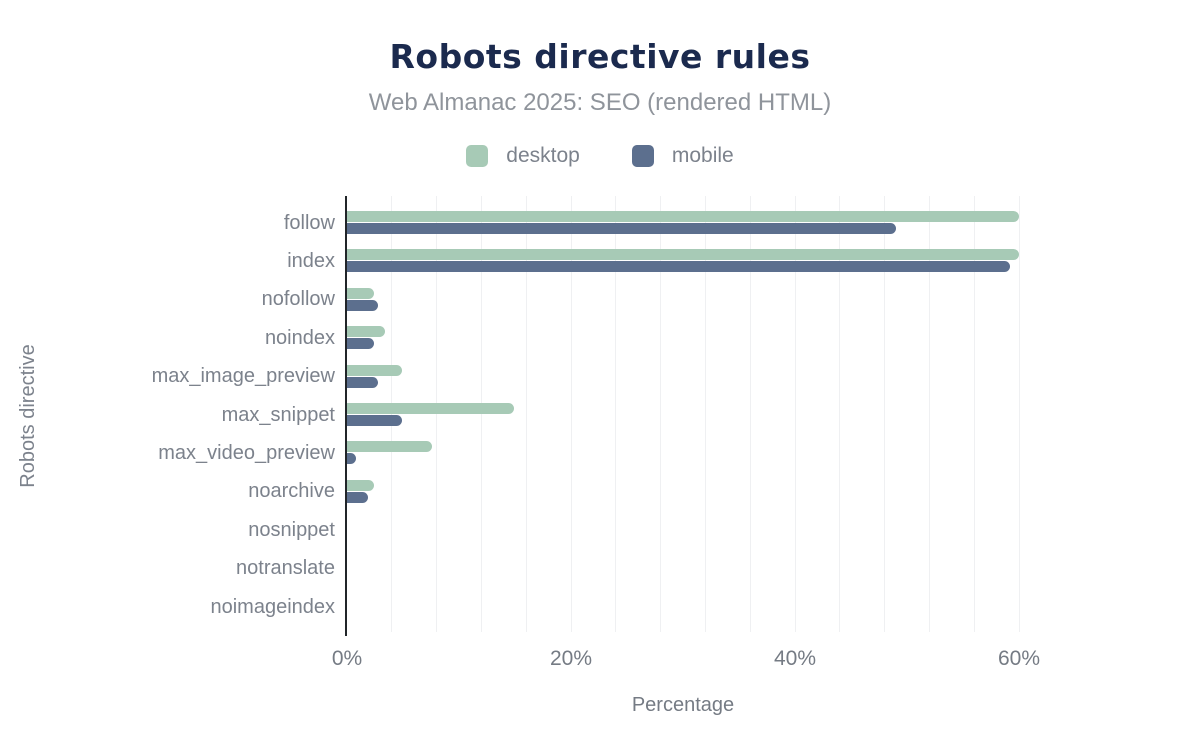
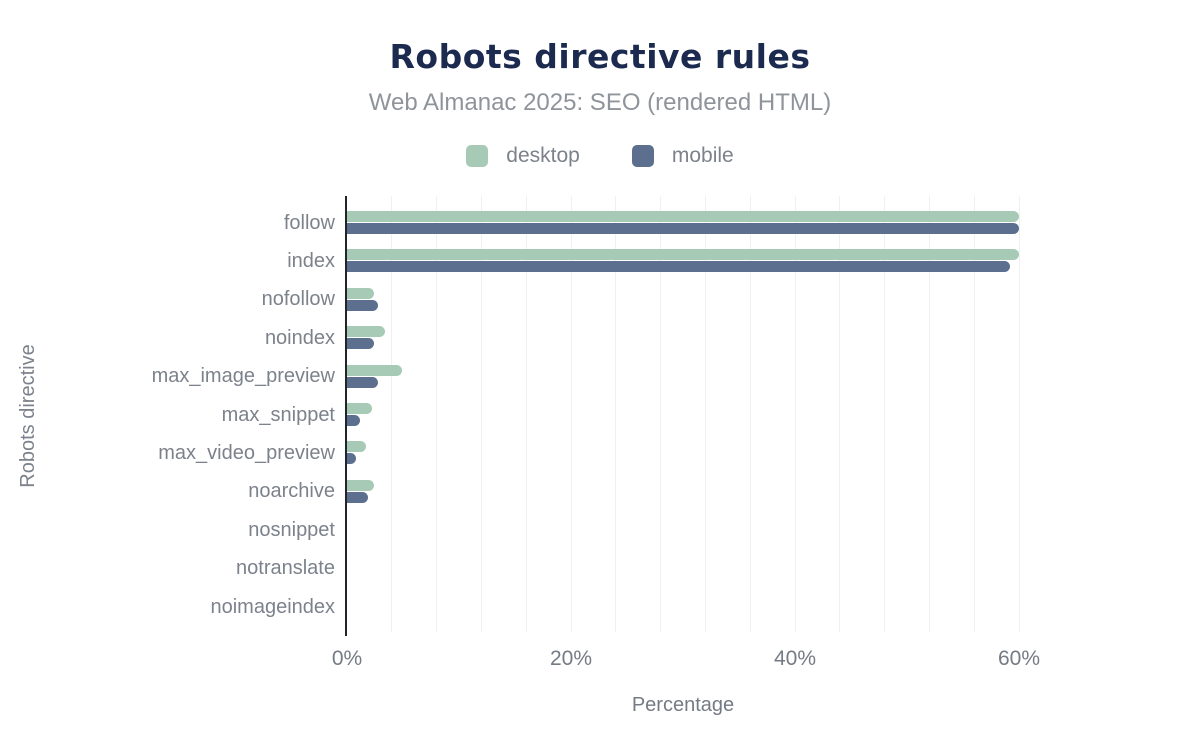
mobile/follow: 49.0% -> 60.0%
desktop/max_snippet: 14.9% -> 2.2%
mobile/max_snippet: 4.9% -> 1.2%
desktop/max_video_preview: 7.6% -> 1.7%
